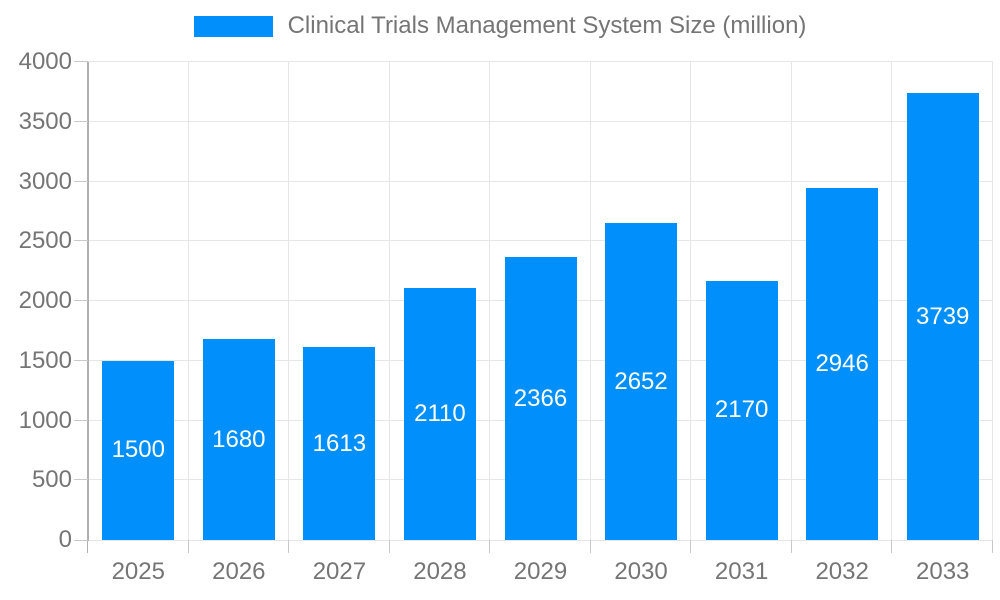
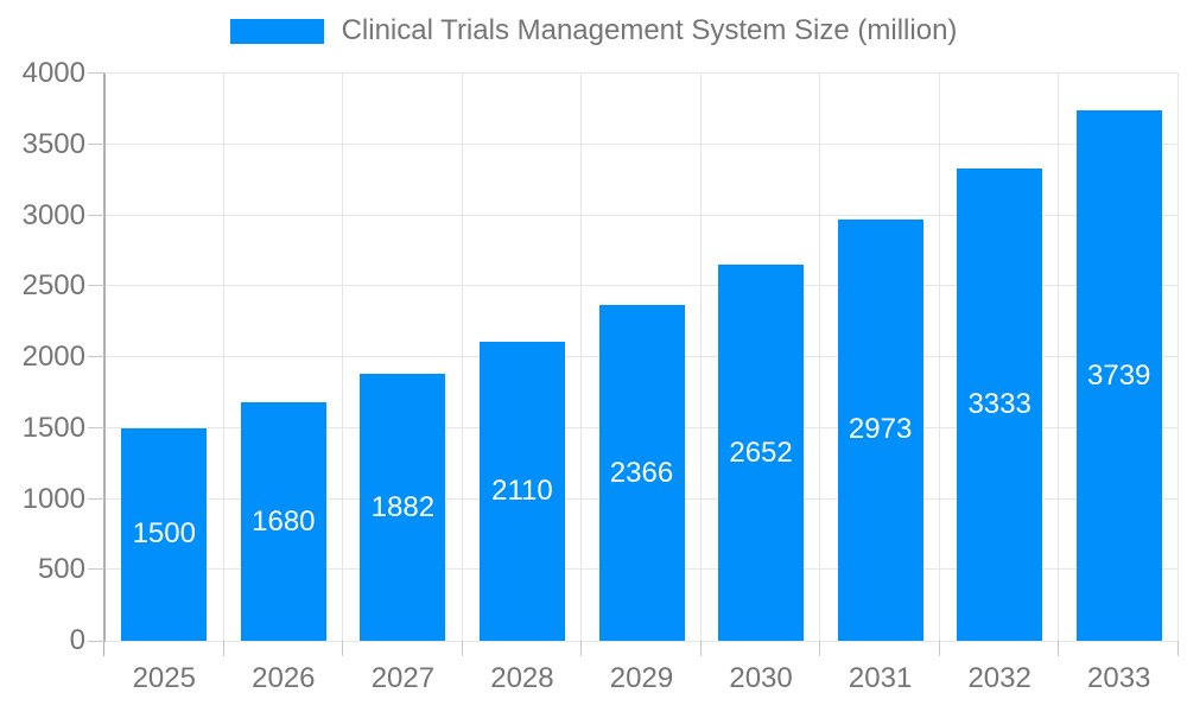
2027: 1613 -> 1882
2031: 2170 -> 2973
2032: 2946 -> 3333
